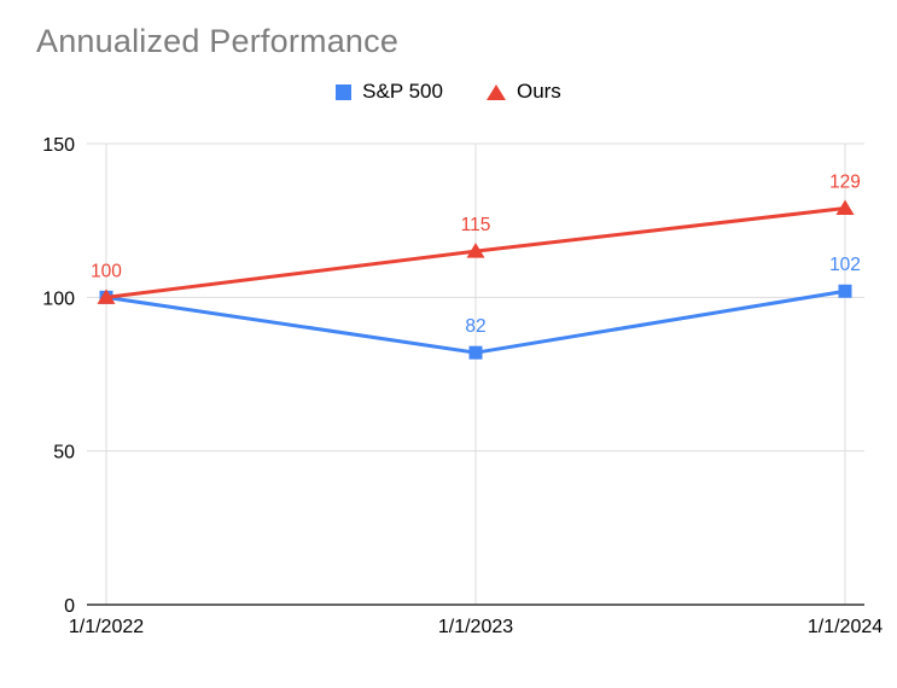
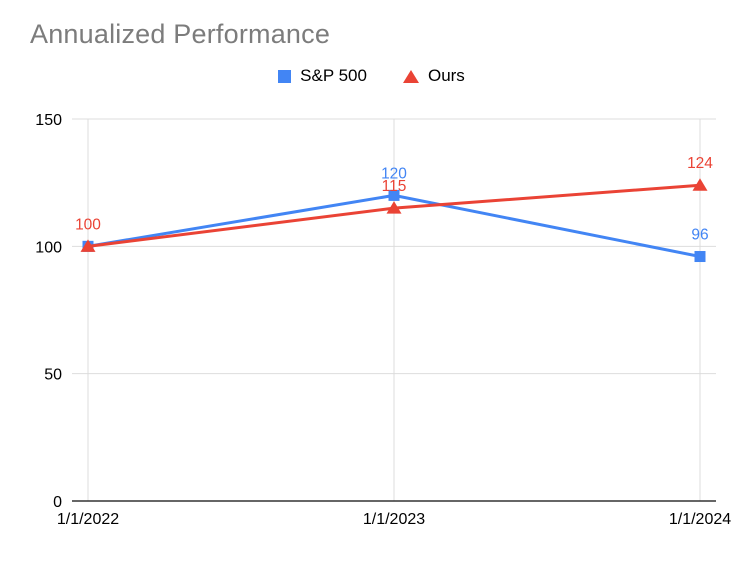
S&P 500/1/1/2023: 82 -> 120
S&P 500/1/1/2024: 102 -> 96
Ours/1/1/2024: 129 -> 124
